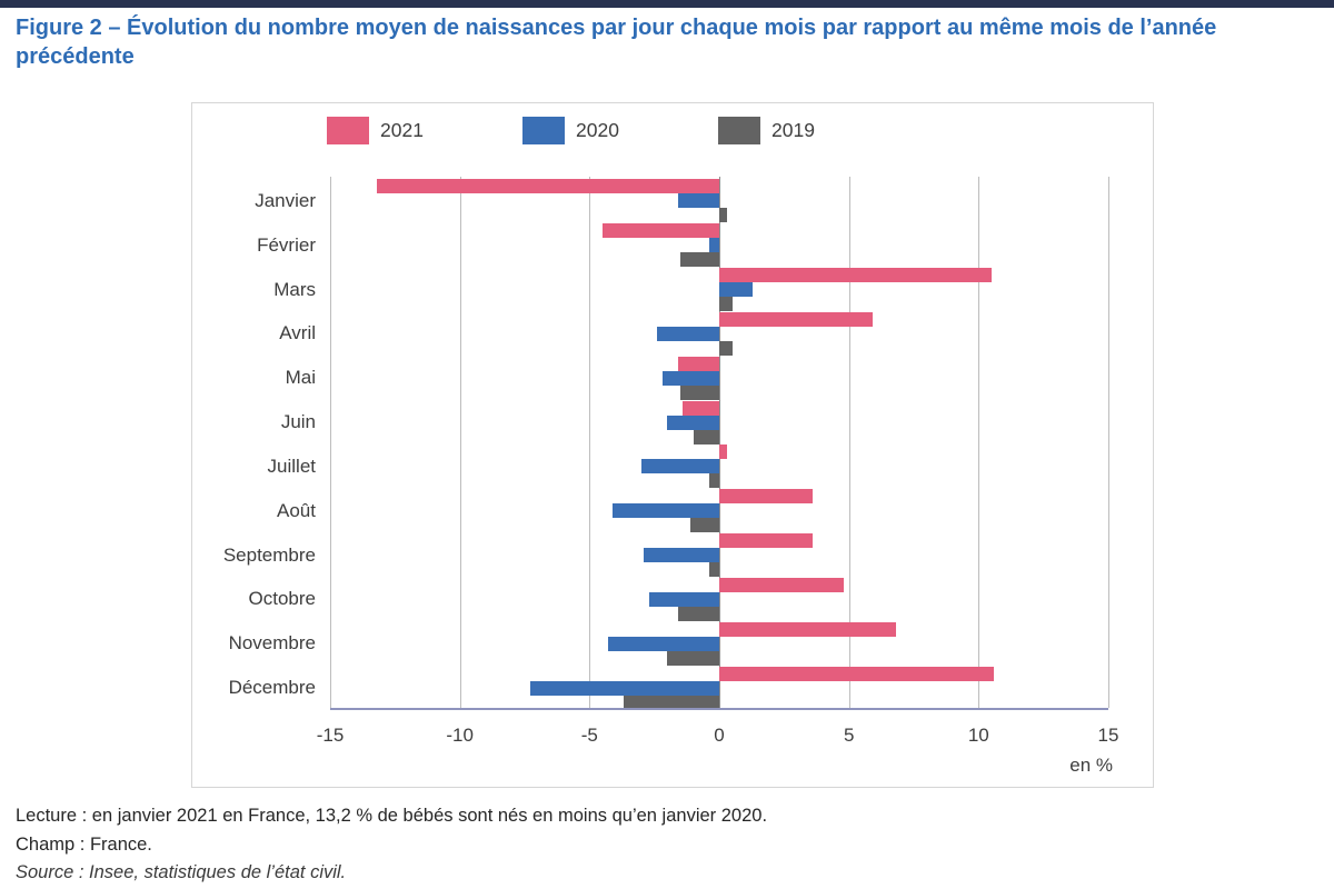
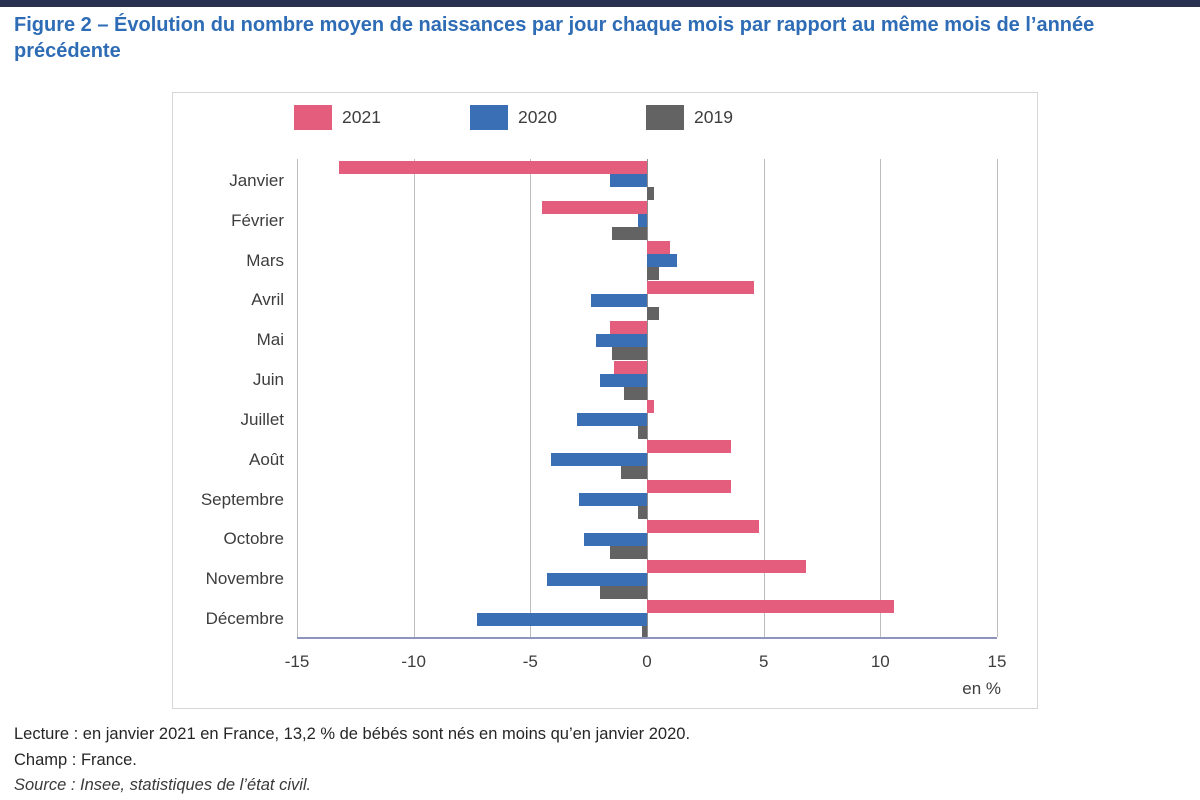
2021/Mars: 10.5 -> 1.0
2021/Avril: 5.9 -> 4.6
2019/Décembre: -3.7 -> -0.2
